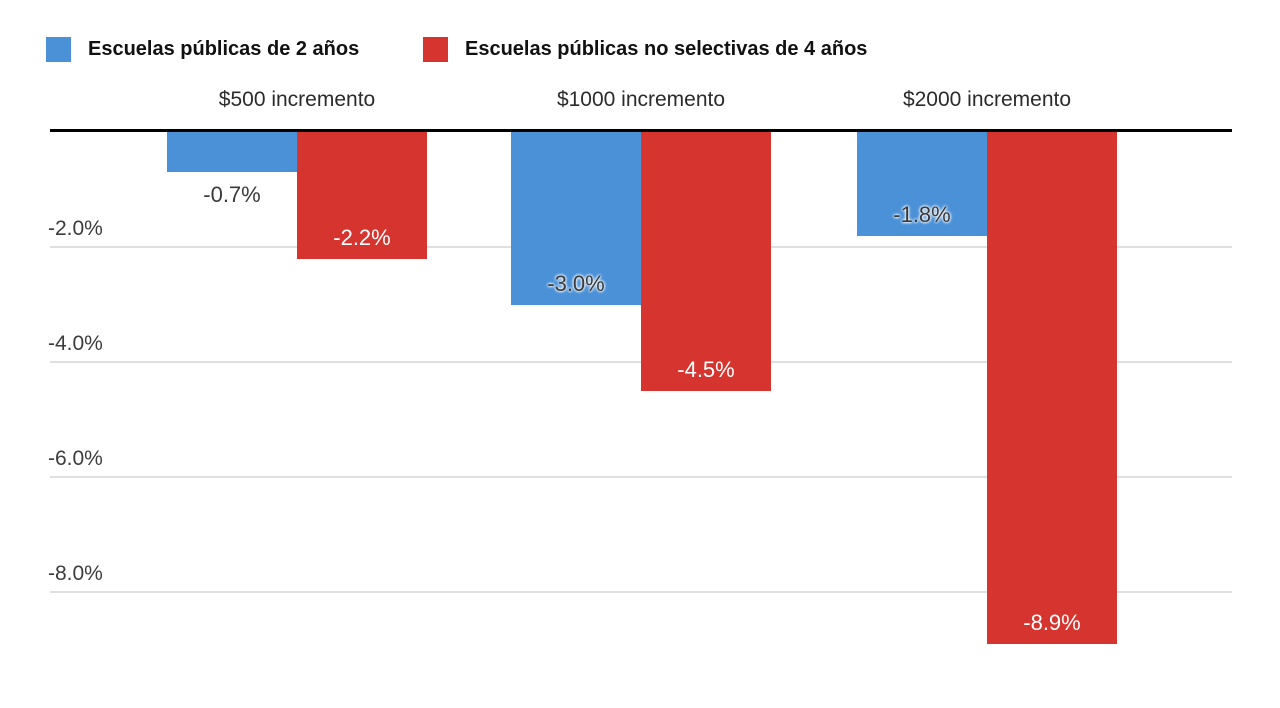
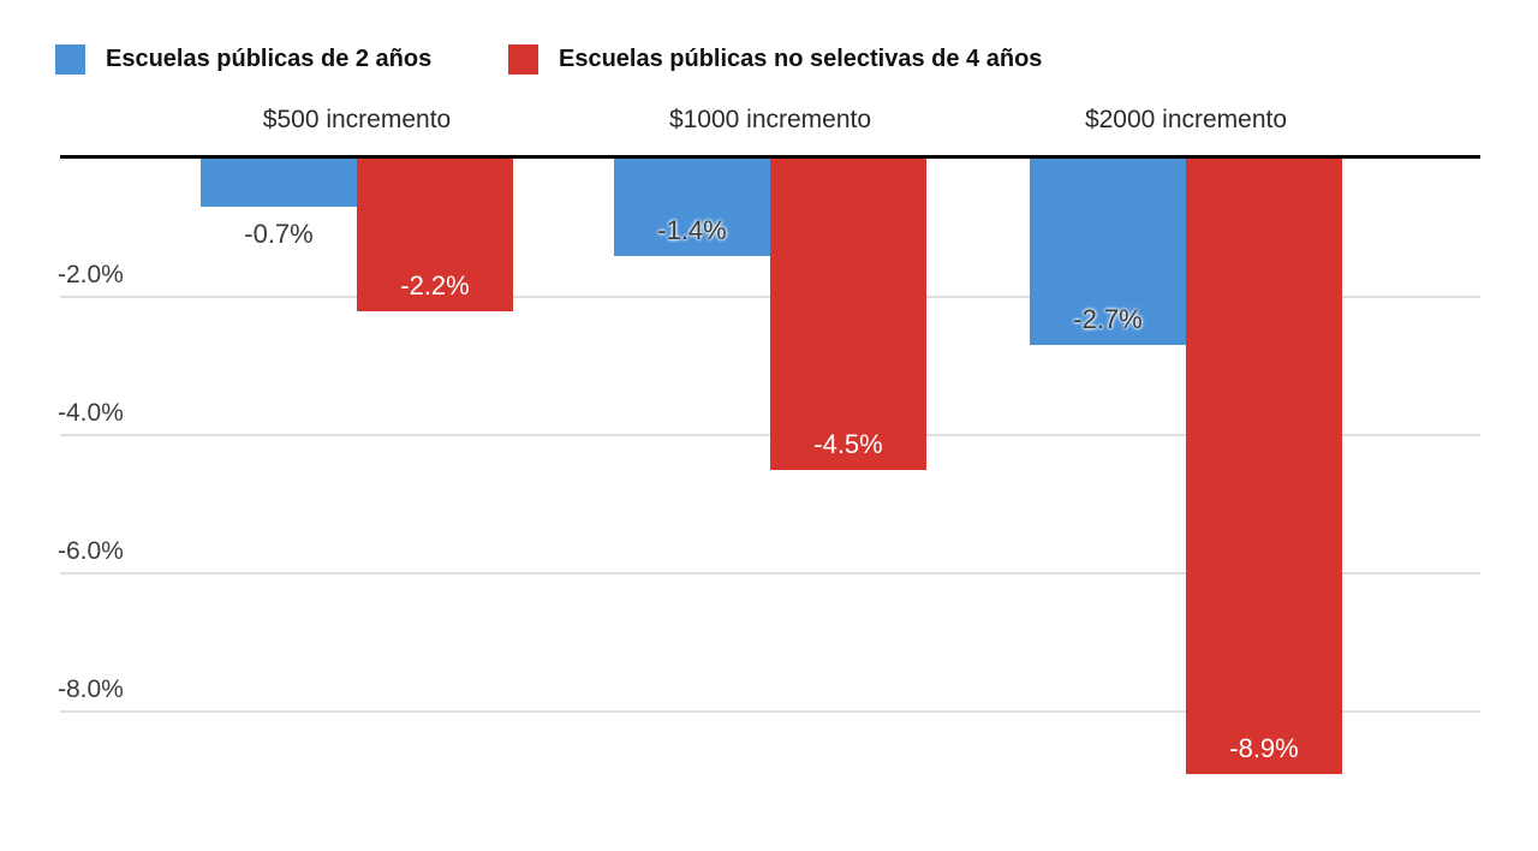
Escuelas públicas de 2 años/$1000 incremento: -3.0% -> -1.4%
Escuelas públicas de 2 años/$2000 incremento: -1.8% -> -2.7%
